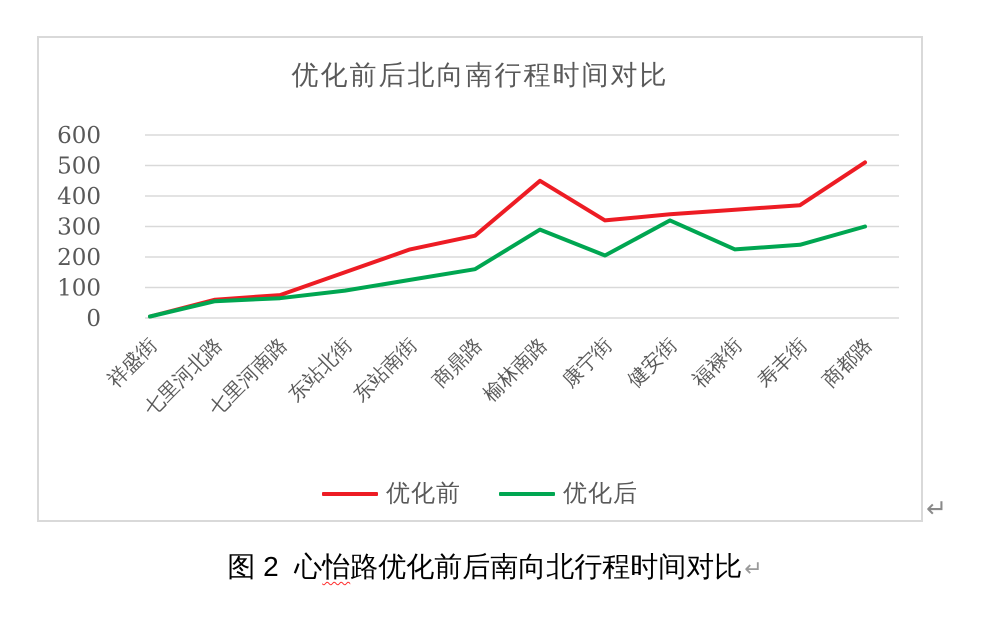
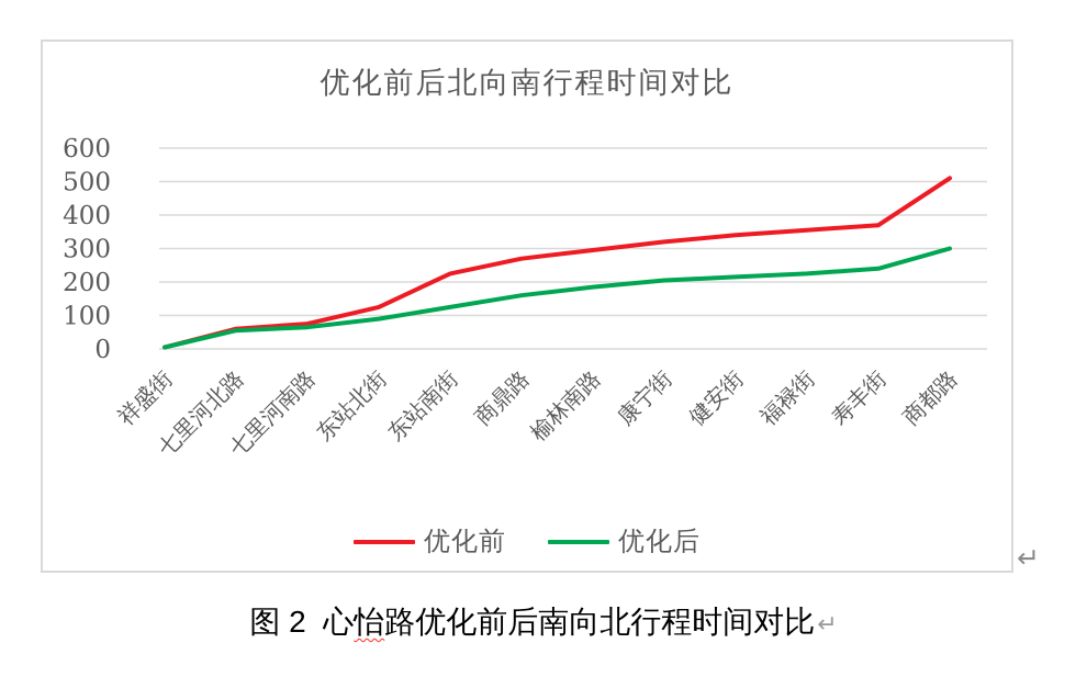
优化前/东站北街: 150 -> 120
优化前/榆林南路: 450 -> 300
优化后/榆林南路: 290 -> 180
优化后/健安街: 320 -> 220
